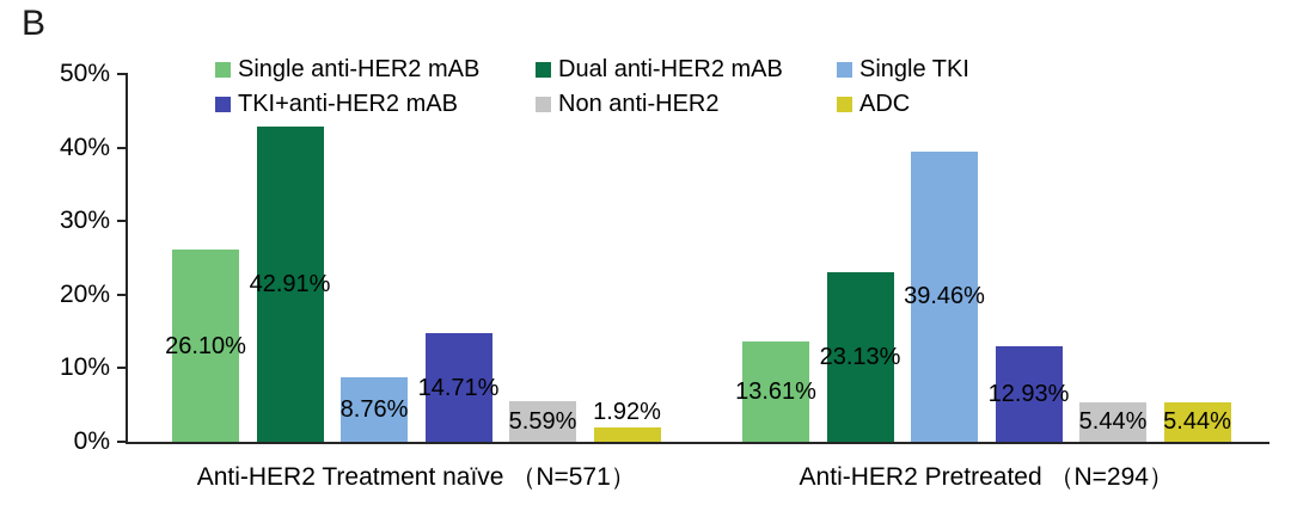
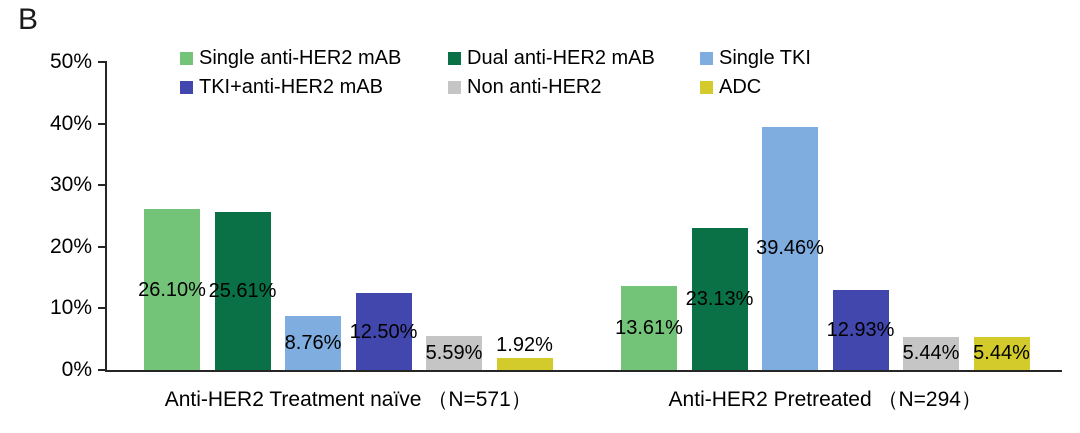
Dual anti-HER2 mAB/Anti-HER2 Treatment naïve （N=571）: 42.91% -> 25.61%
TKI+anti-HER2 mAB/Anti-HER2 Treatment naïve （N=571）: 14.71% -> 12.50%
